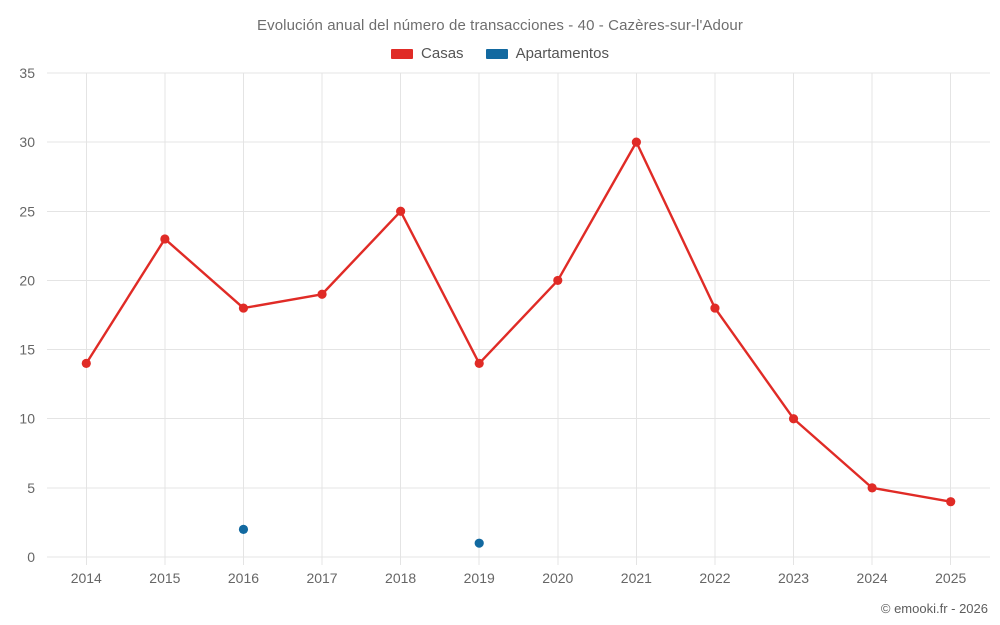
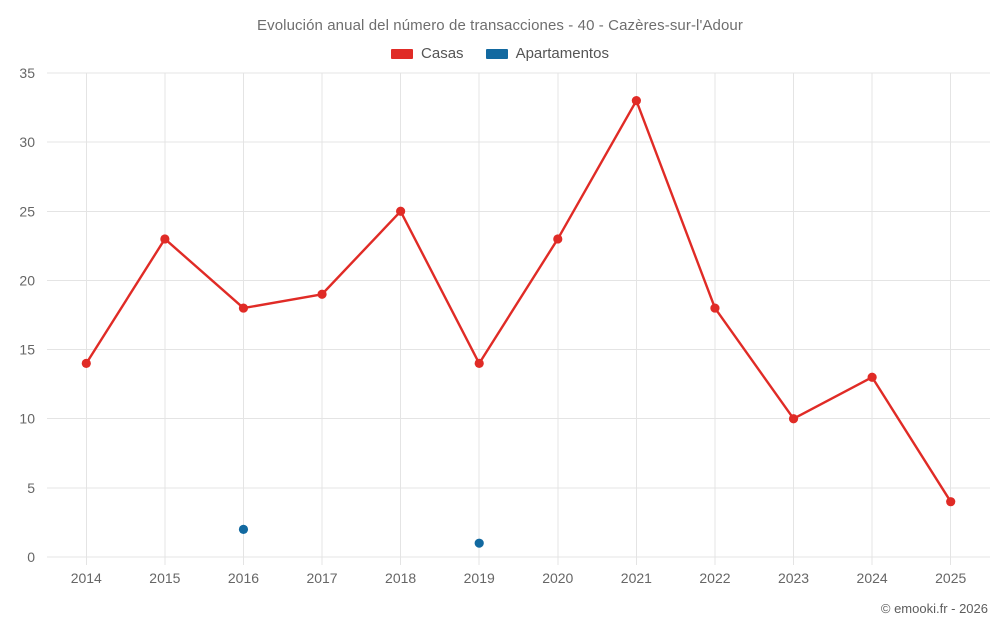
Casas/2020: 20 -> 23
Casas/2021: 30 -> 33
Casas/2024: 5 -> 13
